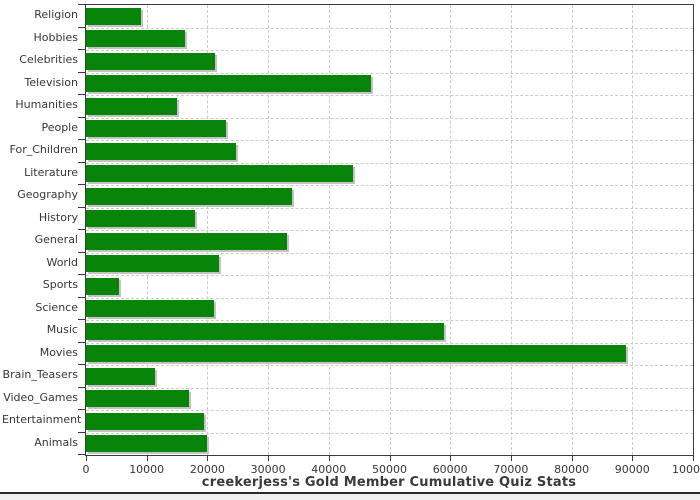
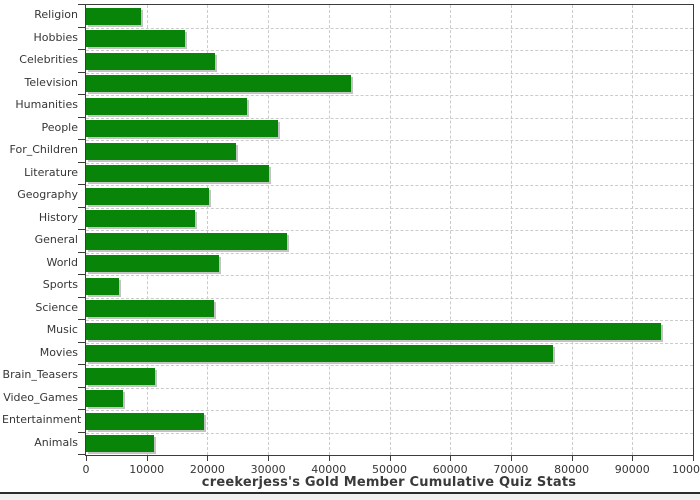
Television: 47000 -> 44000
Humanities: 15000 -> 26000
People: 23000 -> 32000
Literature: 44000 -> 30000
Geography: 34000 -> 20000
Music: 59000 -> 95000
Movies: 89000 -> 77000
Video_Games: 17000 -> 6000
Animals: 20000 -> 11000
